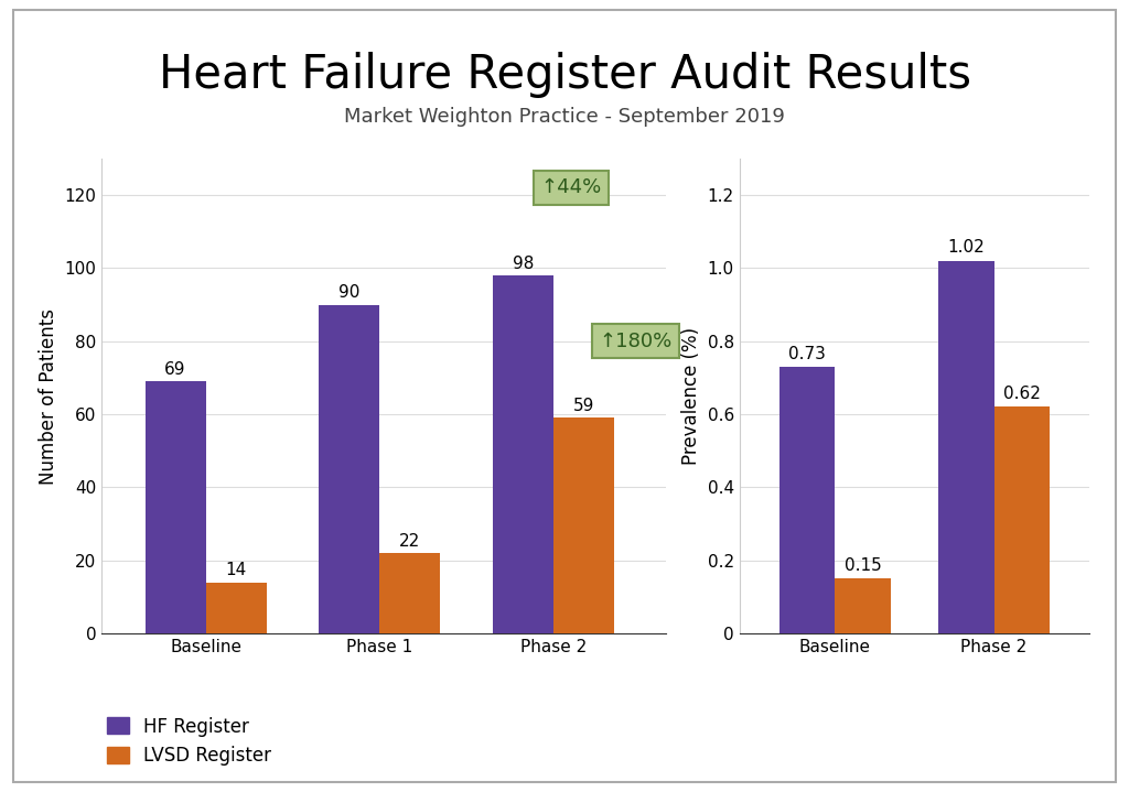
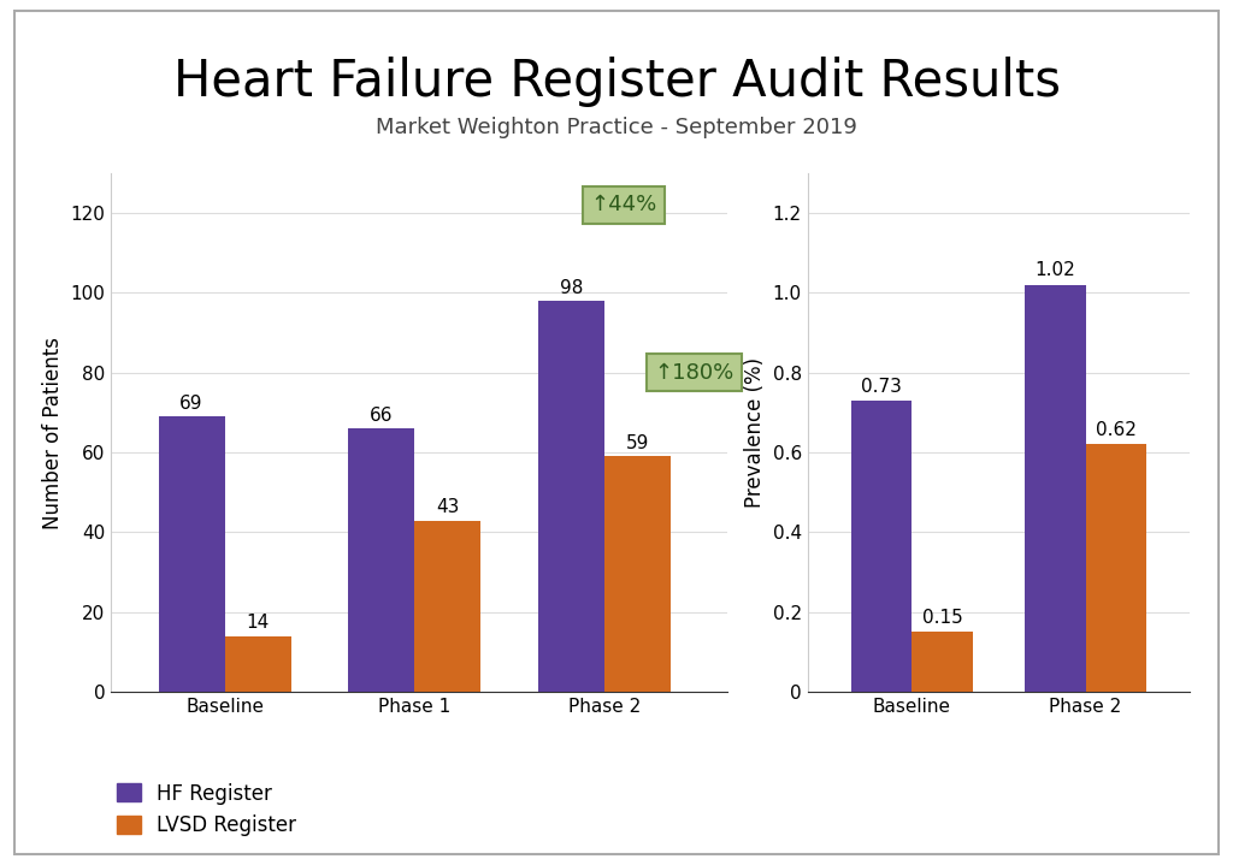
HF Register/Phase 1: 90 -> 66
LVSD Register/Phase 1: 22 -> 43
